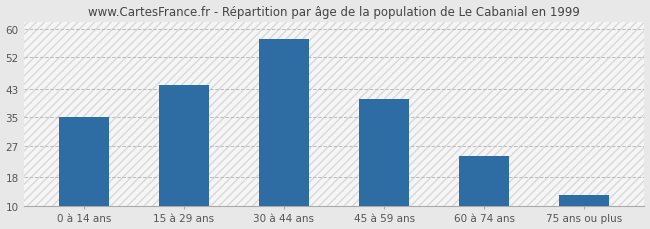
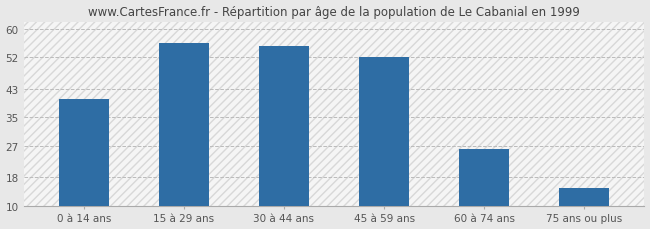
0 à 14 ans: 35 -> 40
15 à 29 ans: 44 -> 56
30 à 44 ans: 57 -> 55
45 à 59 ans: 40 -> 52
60 à 74 ans: 24 -> 26
75 ans ou plus: 13 -> 15
